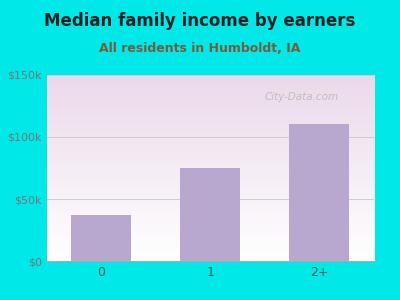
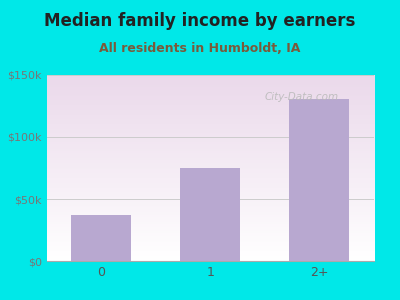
2+: $110k -> $130k
